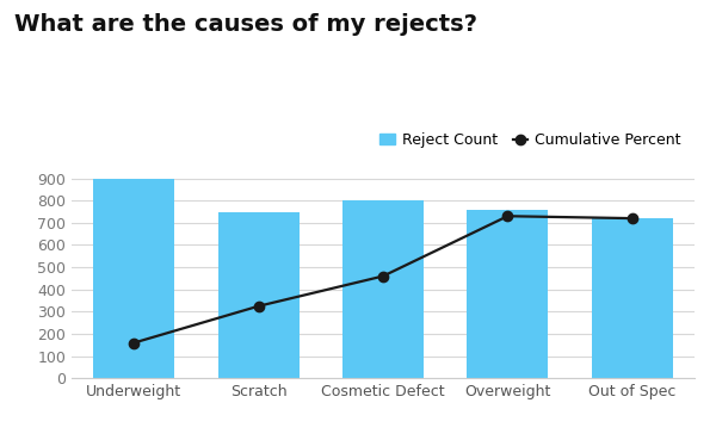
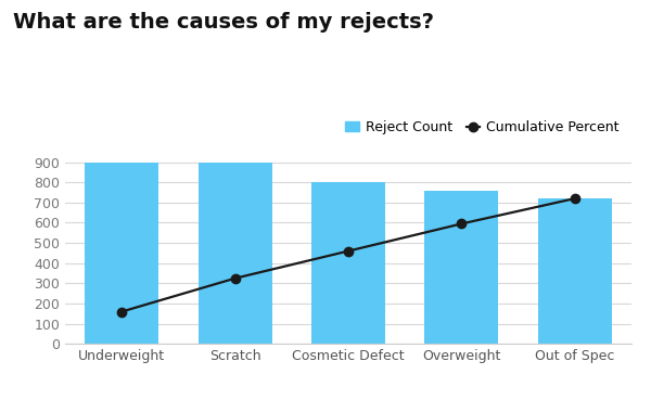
Reject Count/Scratch: 750 -> 900
Cumulative Percent/Overweight: 730 -> 600
